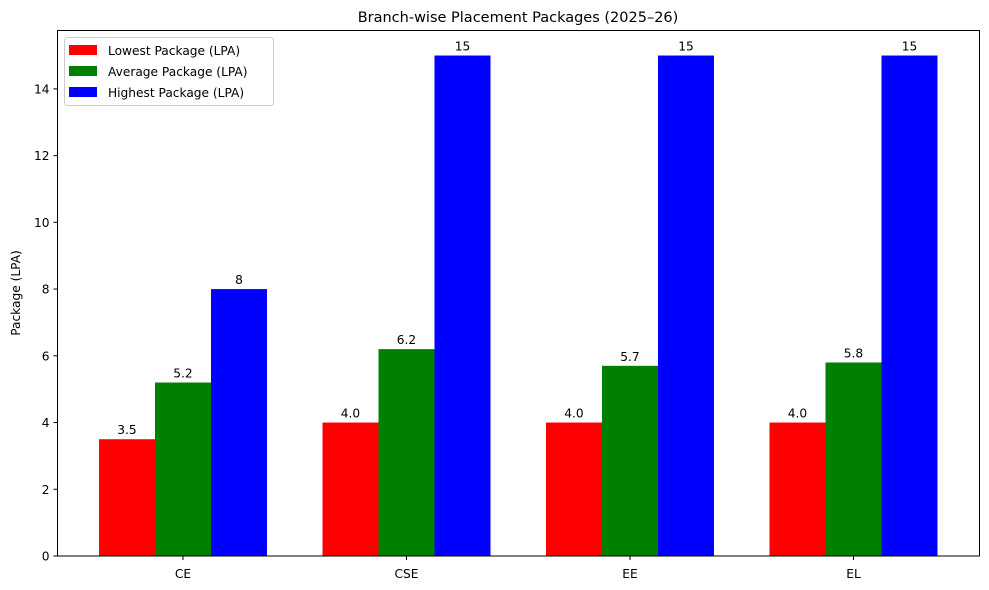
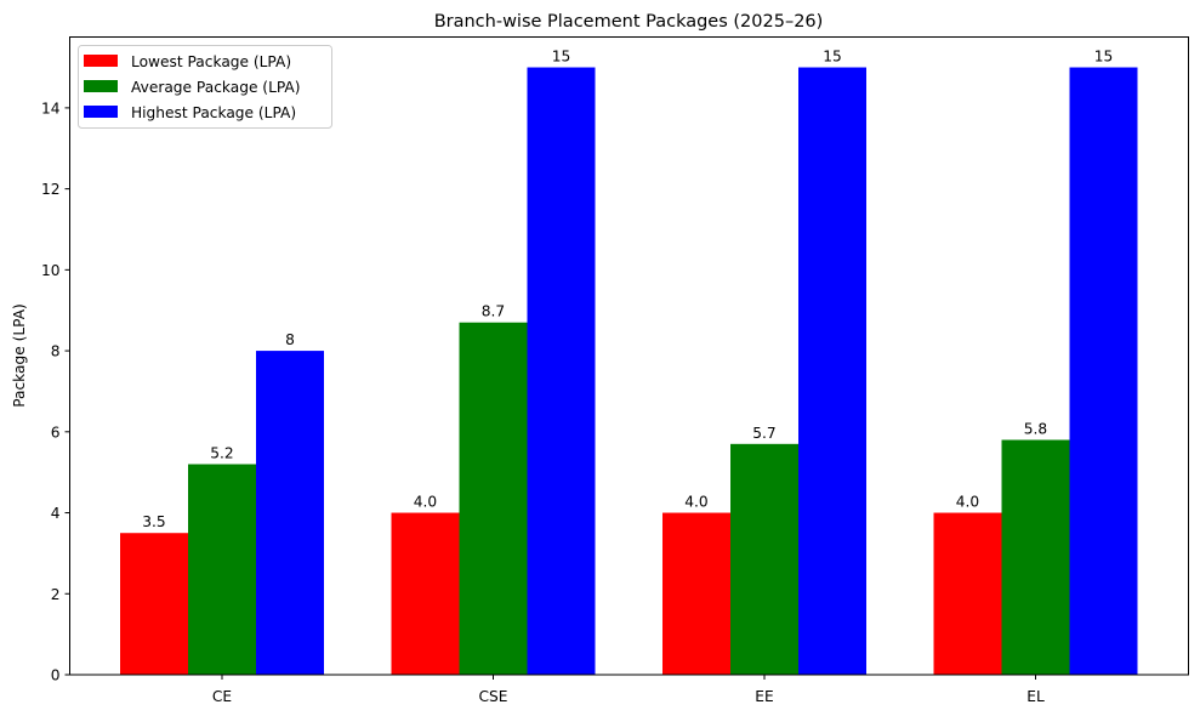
Average Package (LPA)/CSE: 6.2 -> 8.7
